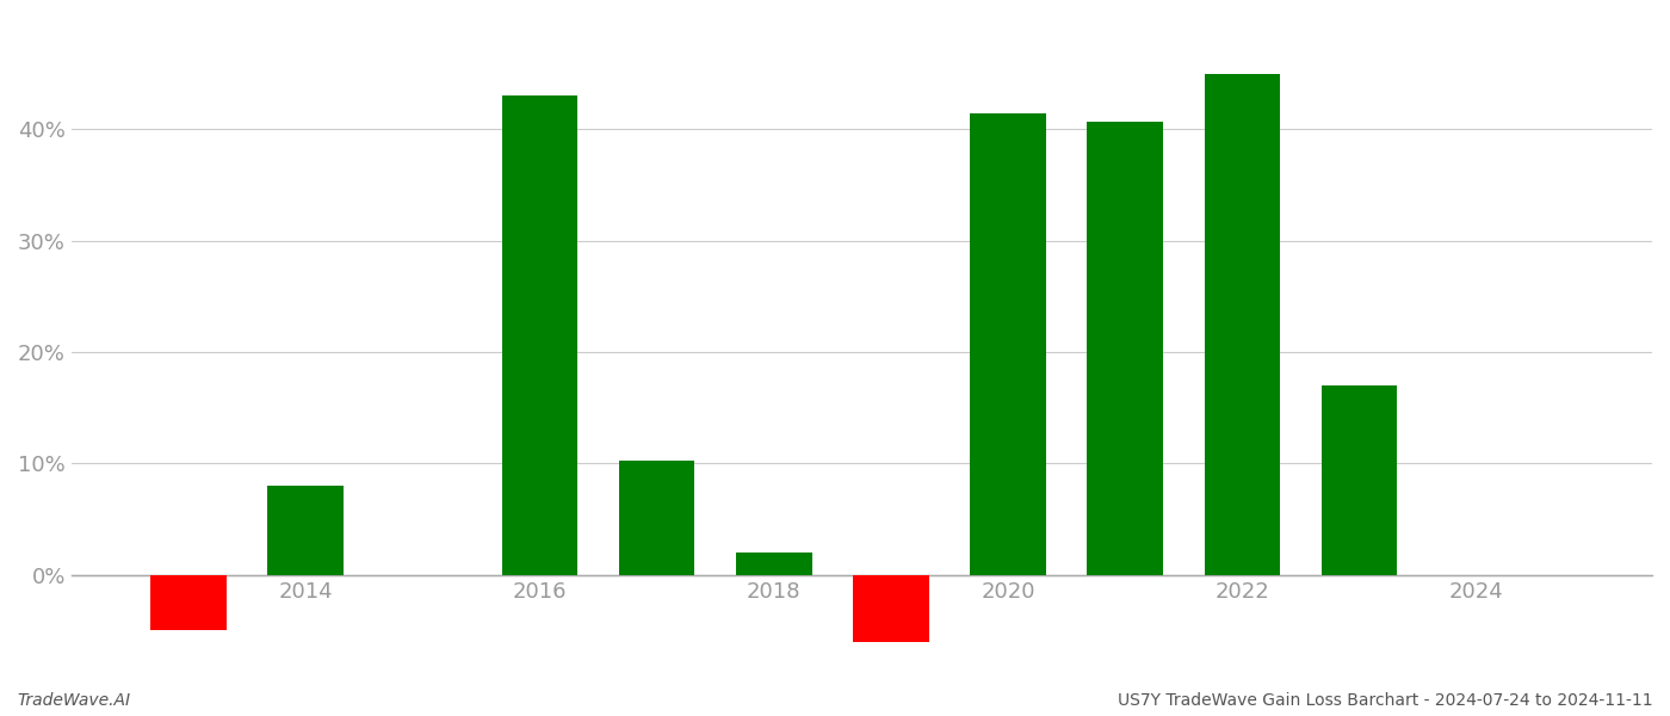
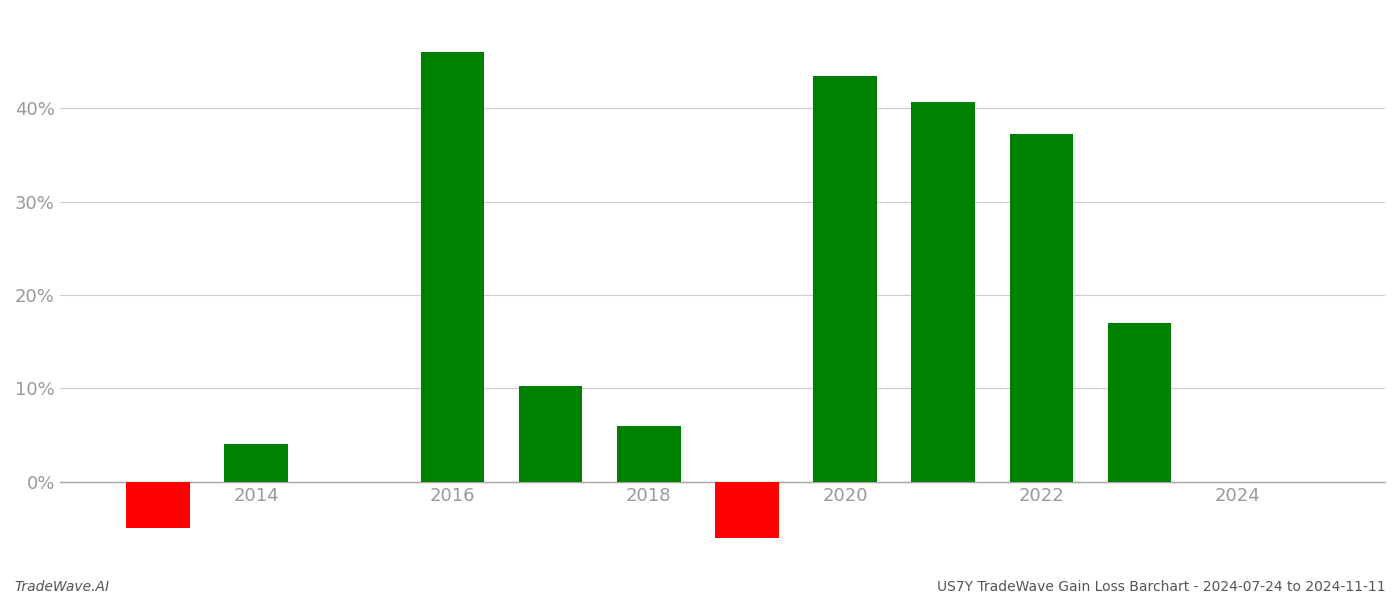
2014: 8.0% -> 4.0%
2016: 43.0% -> 46.0%
2018: 2.0% -> 6.0%
2020: 41.4% -> 43.5%
2022: 45.0% -> 37.2%
